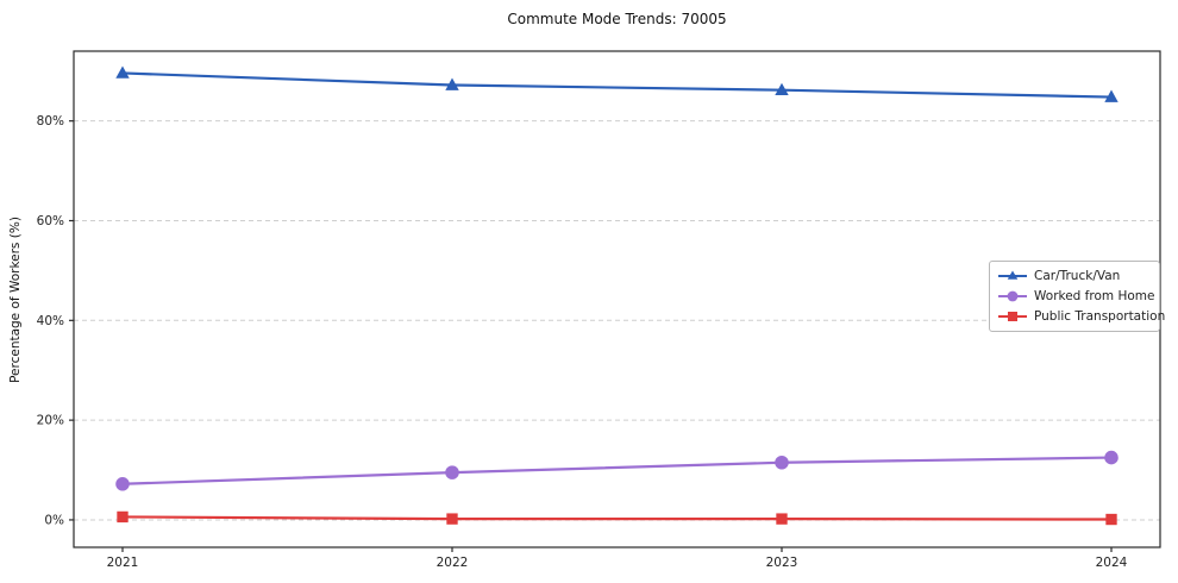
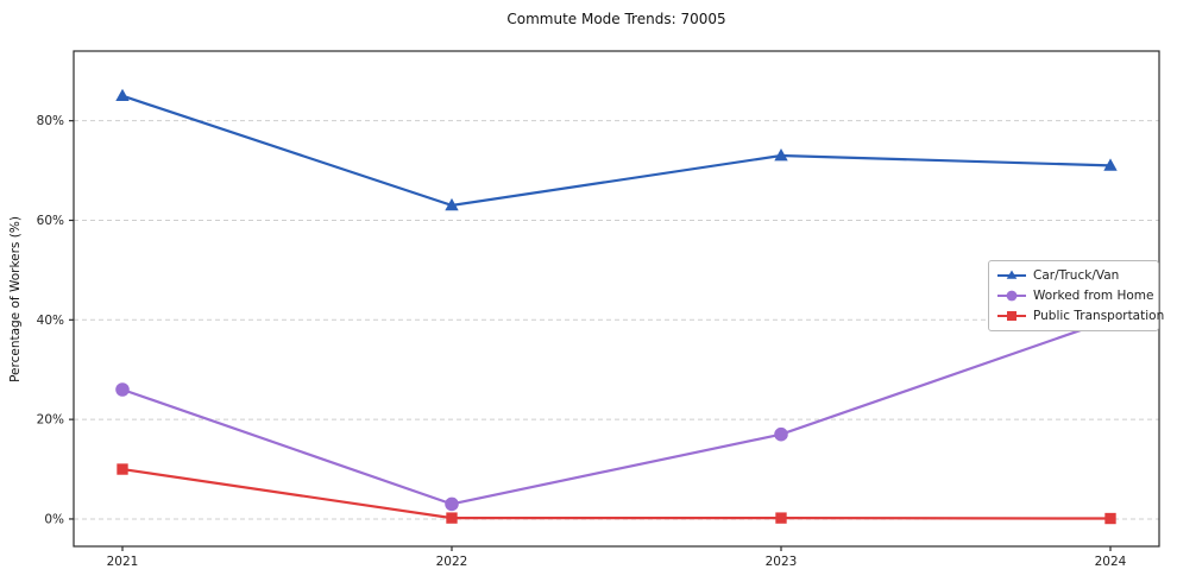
Car/Truck/Van/2021: 90% -> 85%
Worked from Home/2021: 7% -> 26%
Public Transportation/2021: 1% -> 10%
Car/Truck/Van/2022: 87% -> 63%
Worked from Home/2022: 10% -> 3%
Car/Truck/Van/2023: 86% -> 73%
Worked from Home/2023: 12% -> 17%
Car/Truck/Van/2024: 85% -> 71%
Worked from Home/2024: 12% -> 40%
